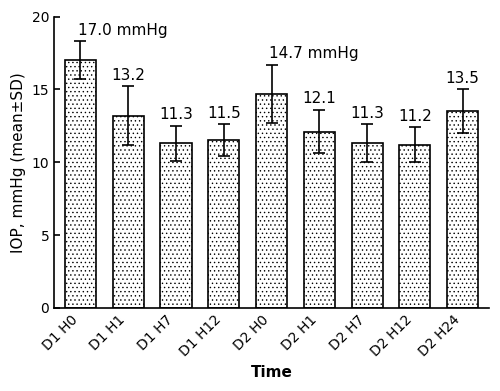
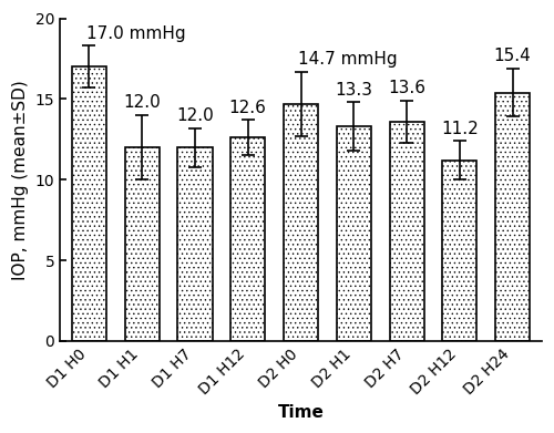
D1 H1: 13.2 -> 12.0
D1 H7: 11.3 -> 12.0
D1 H12: 11.5 -> 12.6
D2 H1: 12.1 -> 13.3
D2 H7: 11.3 -> 13.6
D2 H24: 13.5 -> 15.4
